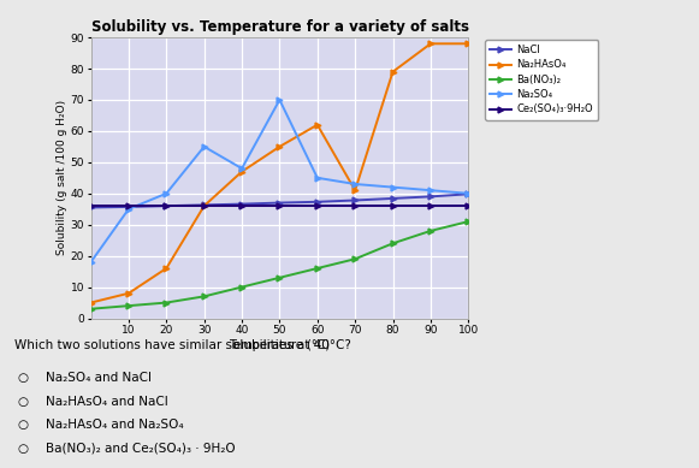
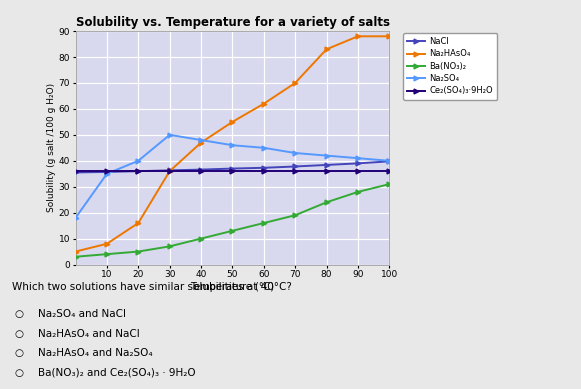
Na₂SO₄/30: 55 -> 50
Na₂SO₄/50: 70 -> 46
Na₂HAsO₄/70: 41 -> 70
Na₂HAsO₄/80: 79 -> 83
